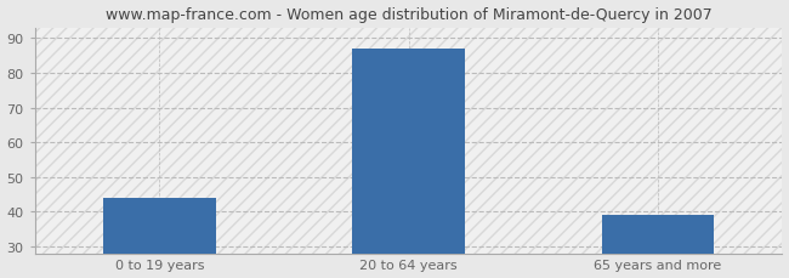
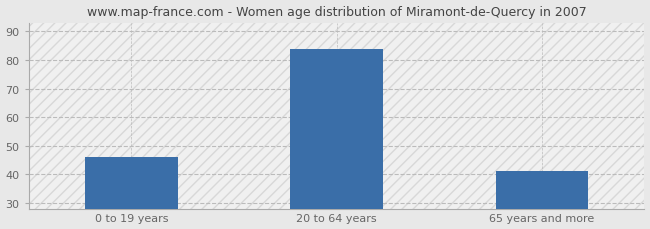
0 to 19 years: 44 -> 46
20 to 64 years: 87 -> 84
65 years and more: 39 -> 41
